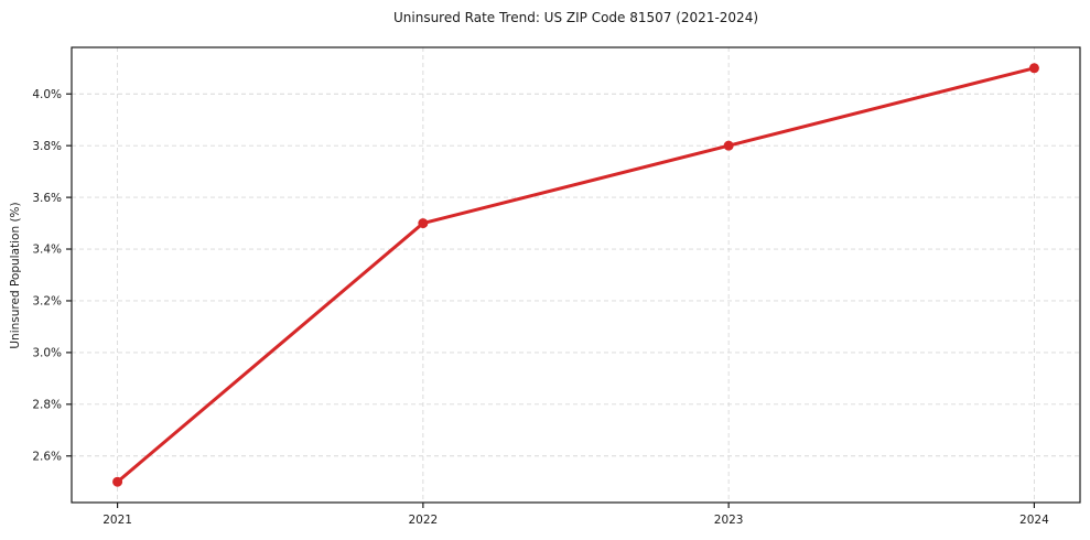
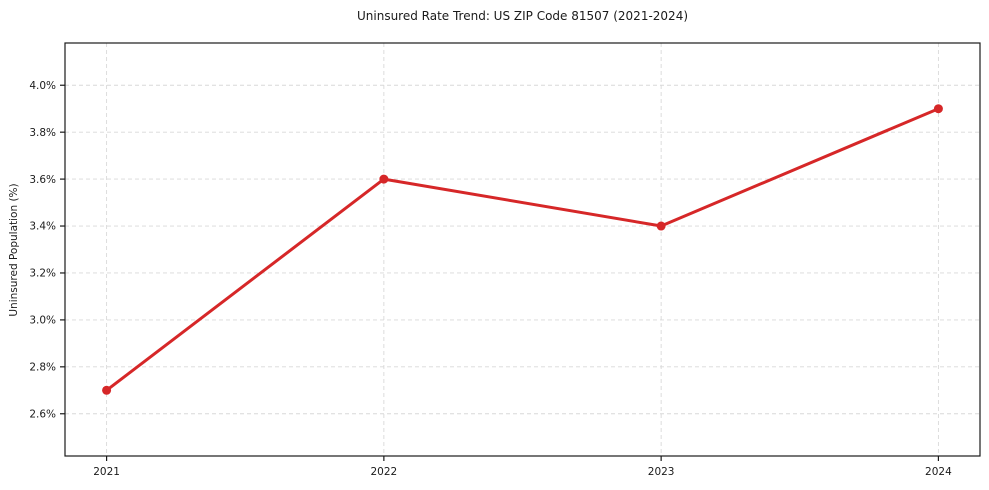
2021: 2.5% -> 2.7%
2022: 3.5% -> 3.6%
2023: 3.8% -> 3.4%
2024: 4.1% -> 3.9%
